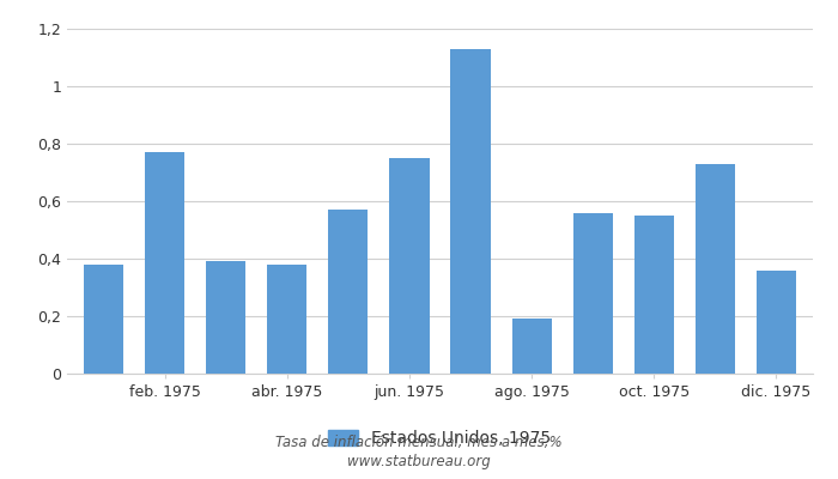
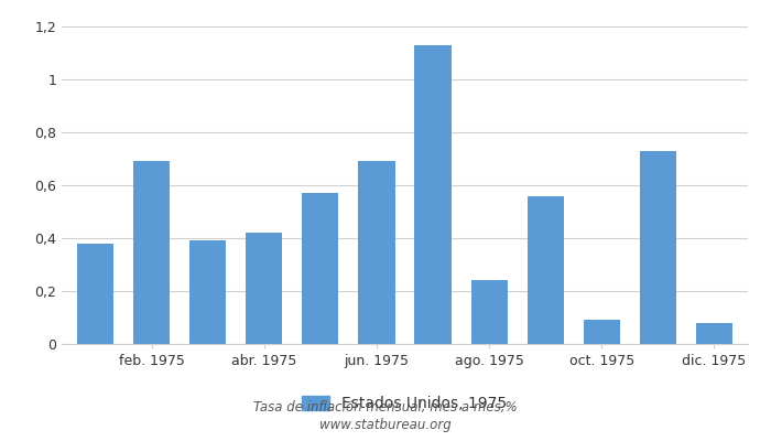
feb. 1975: 0,77 -> 0,69
abr. 1975: 0,38 -> 0,42
jun. 1975: 0,75 -> 0,69
ago. 1975: 0,19 -> 0,24
oct. 1975: 0,55 -> 0,09
dic. 1975: 0,36 -> 0,08
